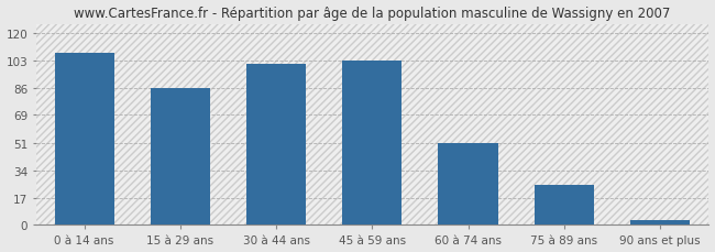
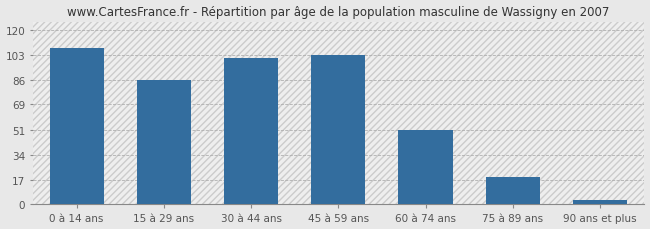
75 à 89 ans: 25 -> 19
